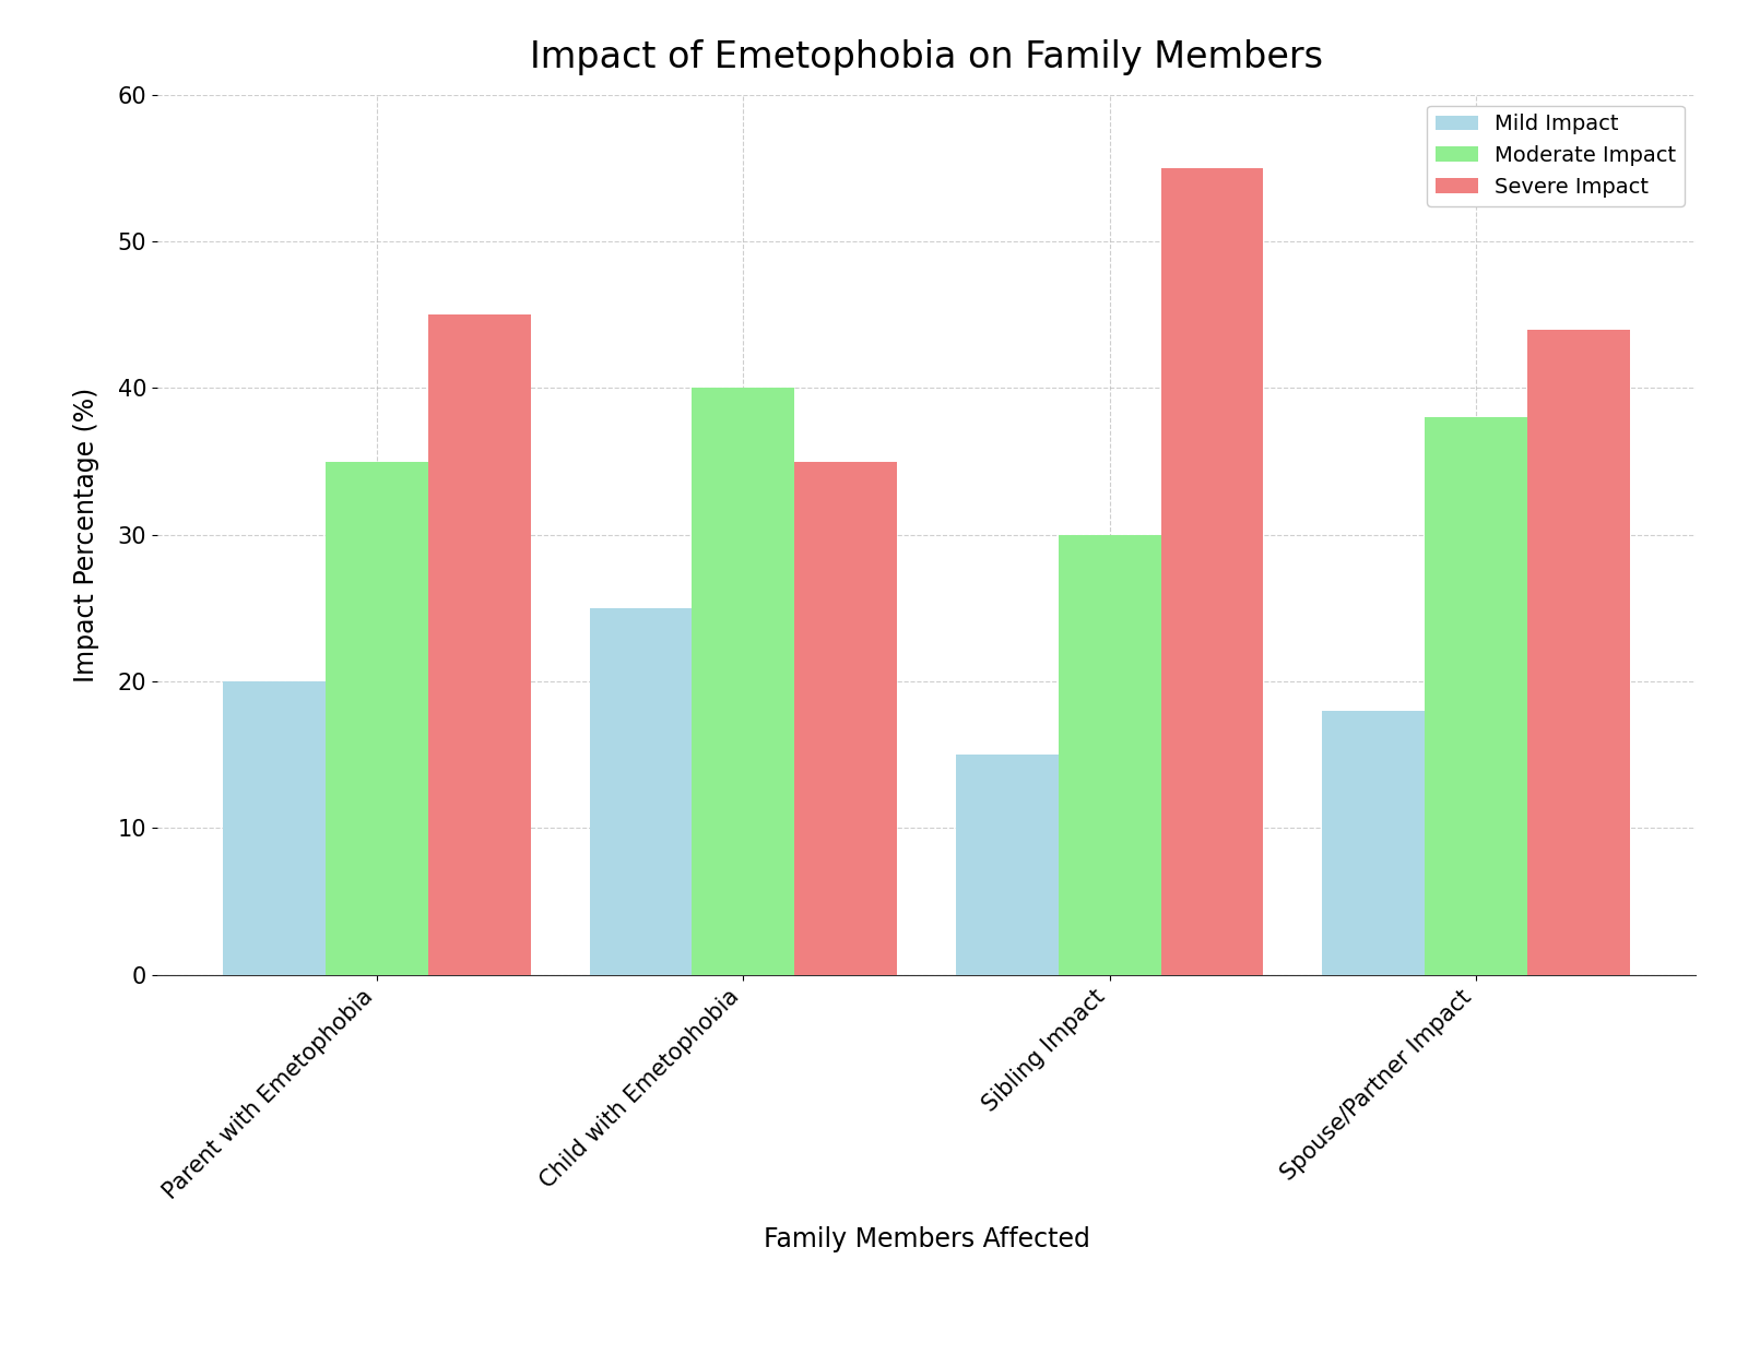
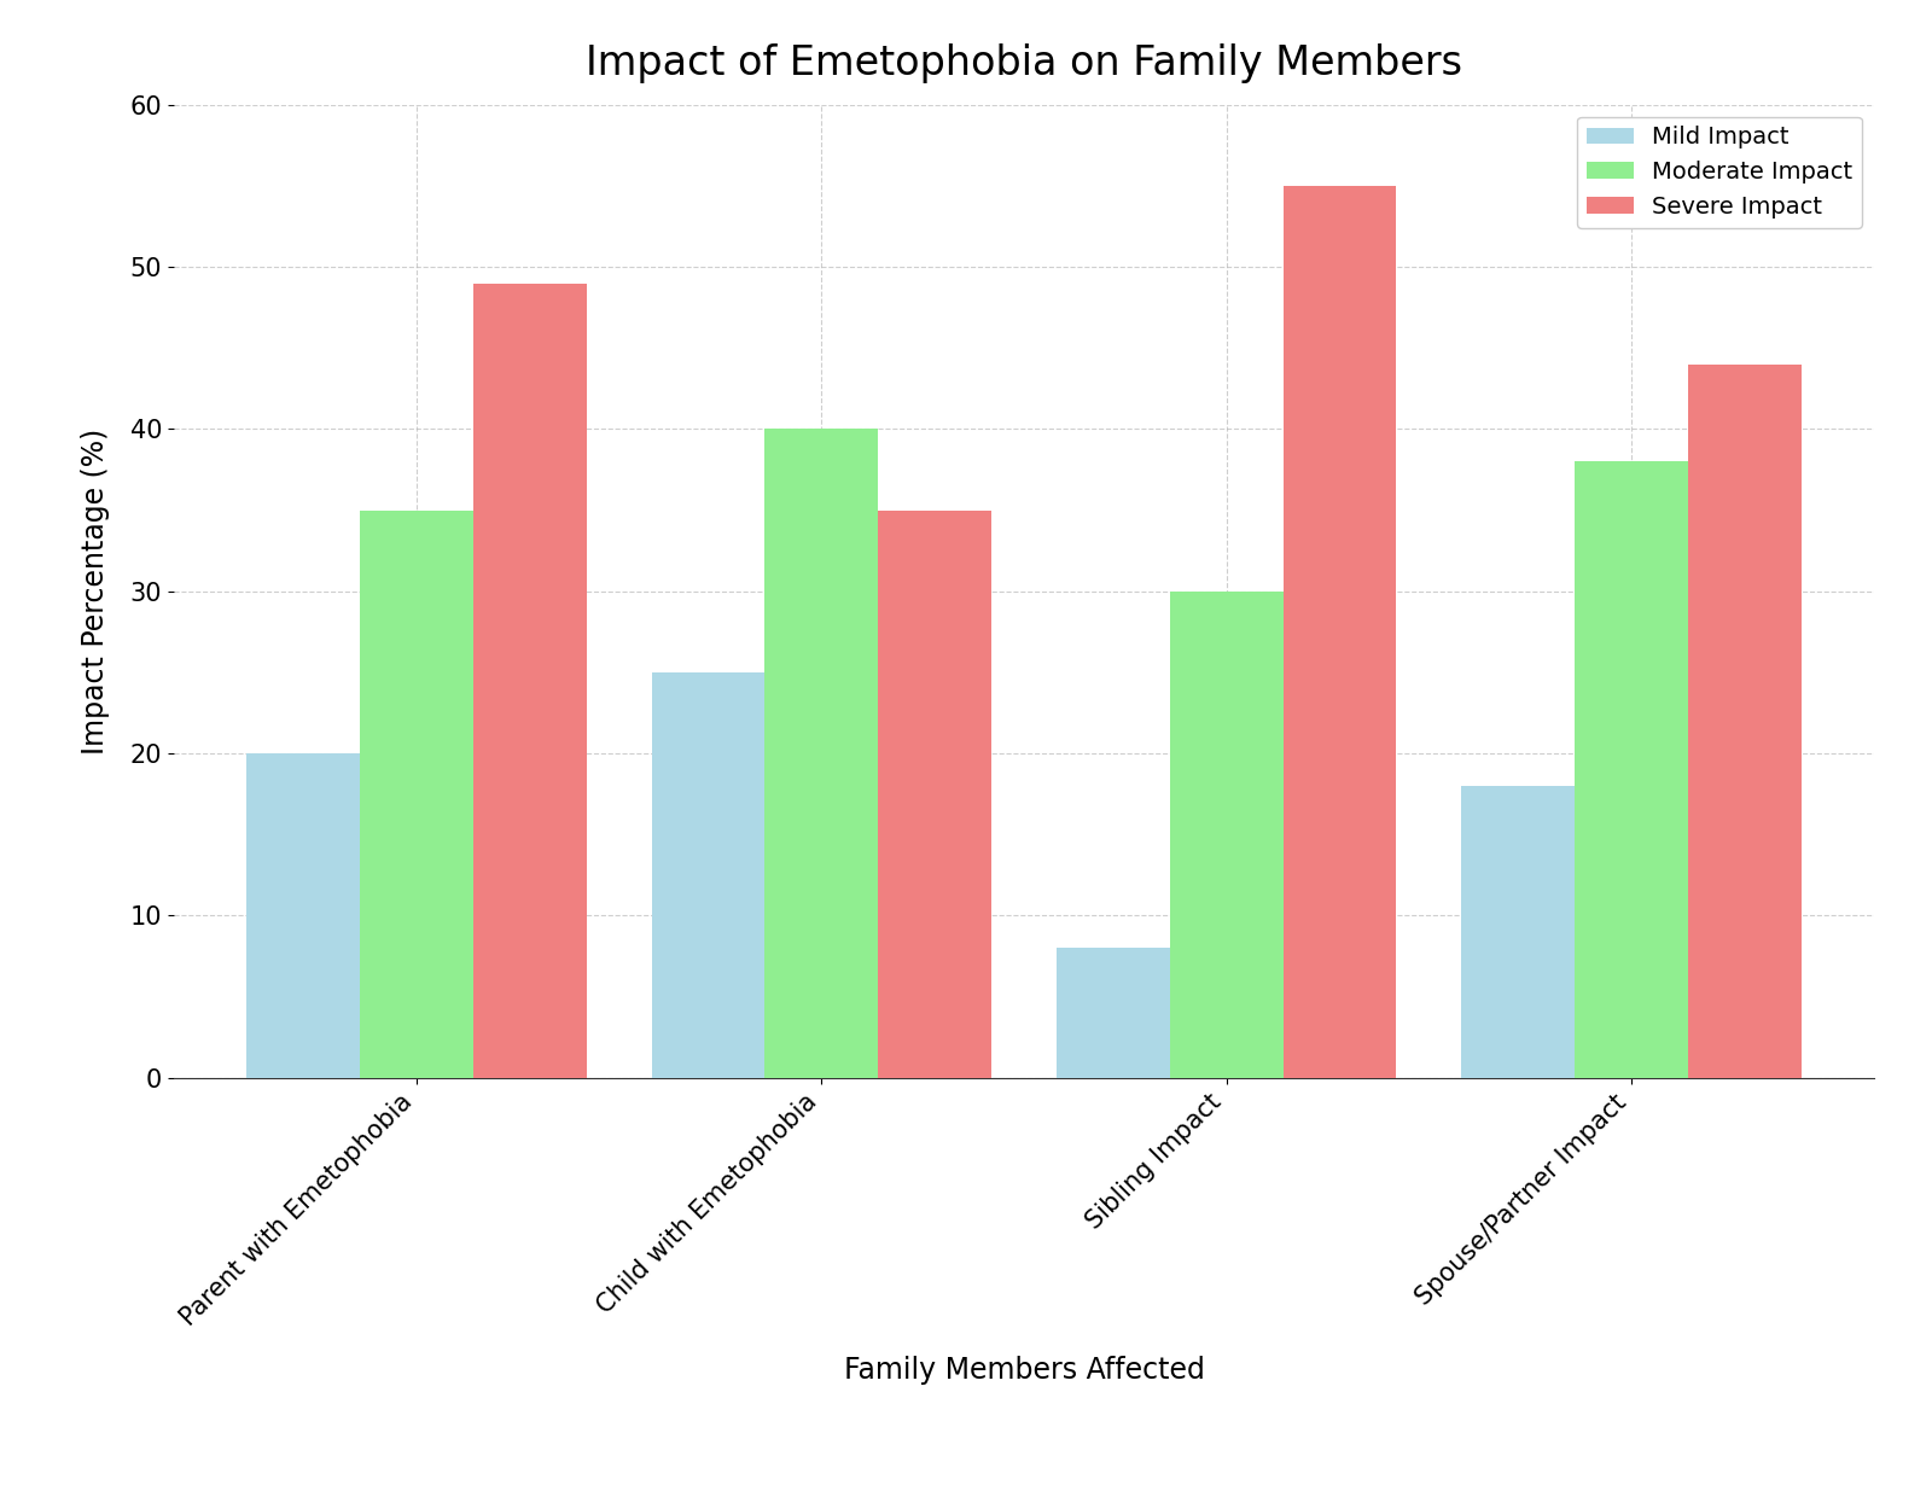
Severe Impact/Parent with Emetophobia: 45 -> 49
Mild Impact/Sibling Impact: 15 -> 8
